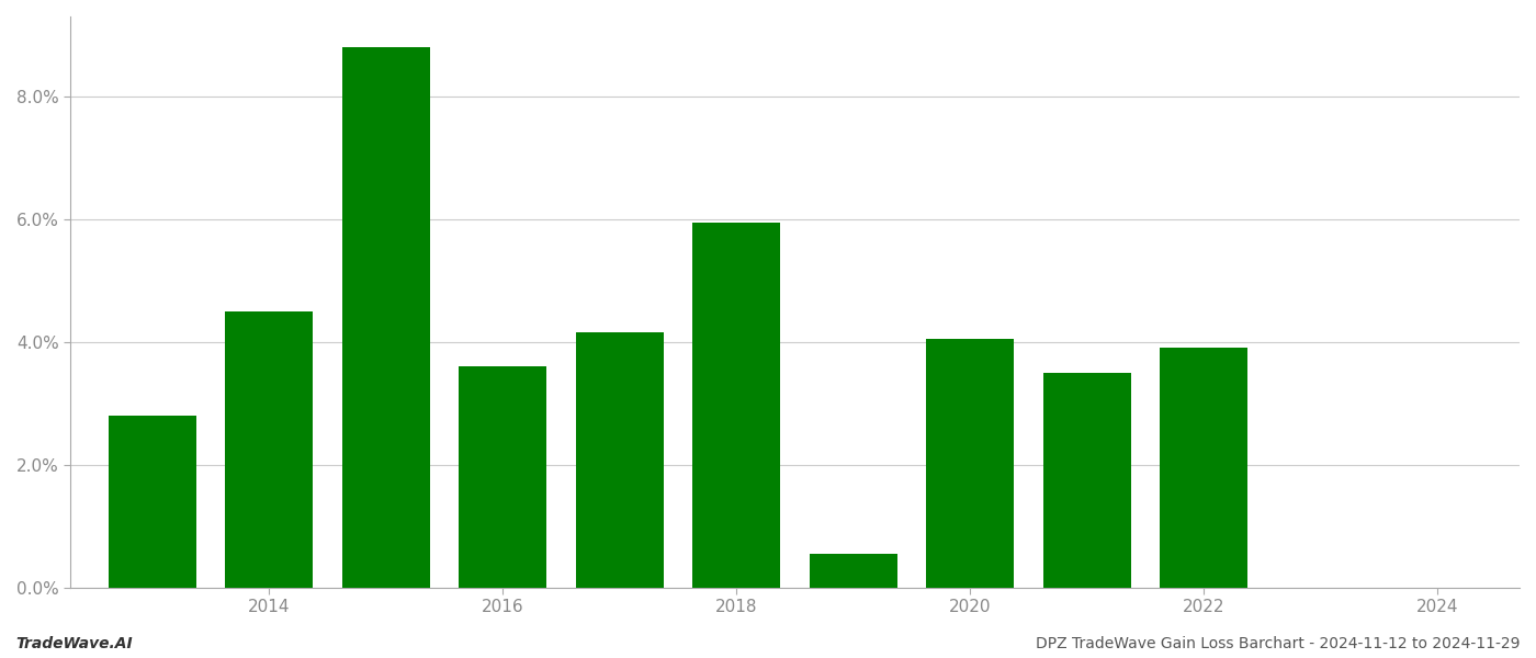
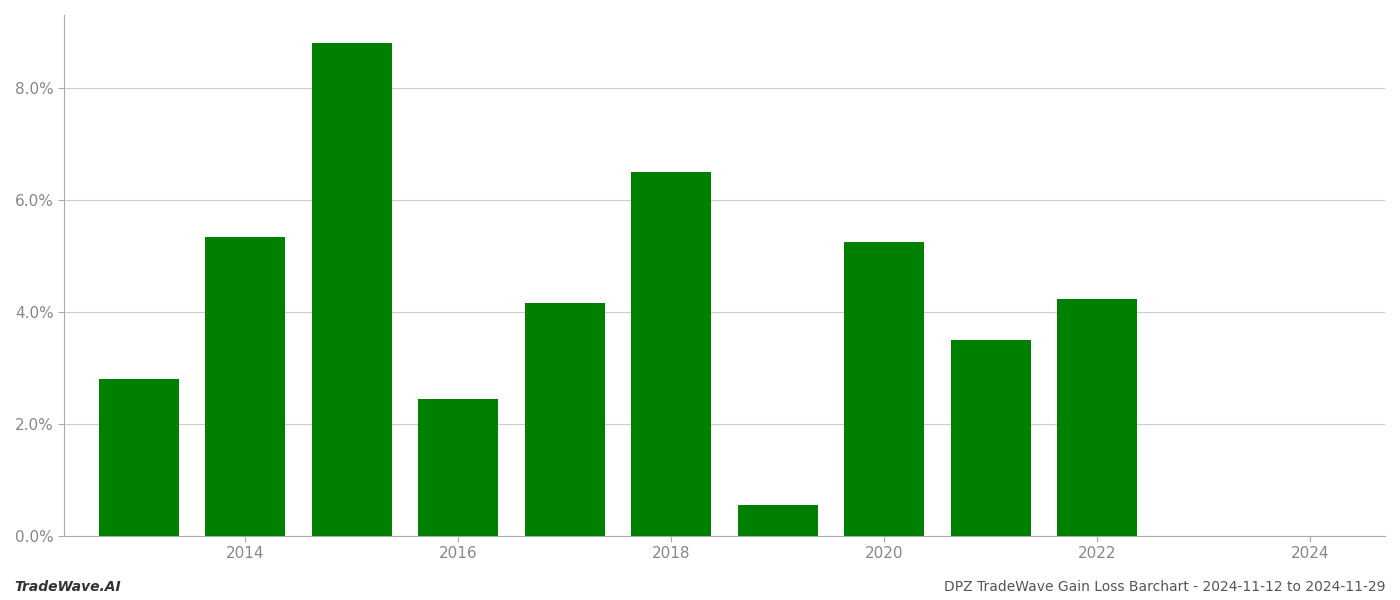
2014: 4.50% -> 5.34%
2016: 3.60% -> 2.44%
2018: 5.95% -> 6.50%
2020: 4.05% -> 5.24%
2022: 3.90% -> 4.22%
